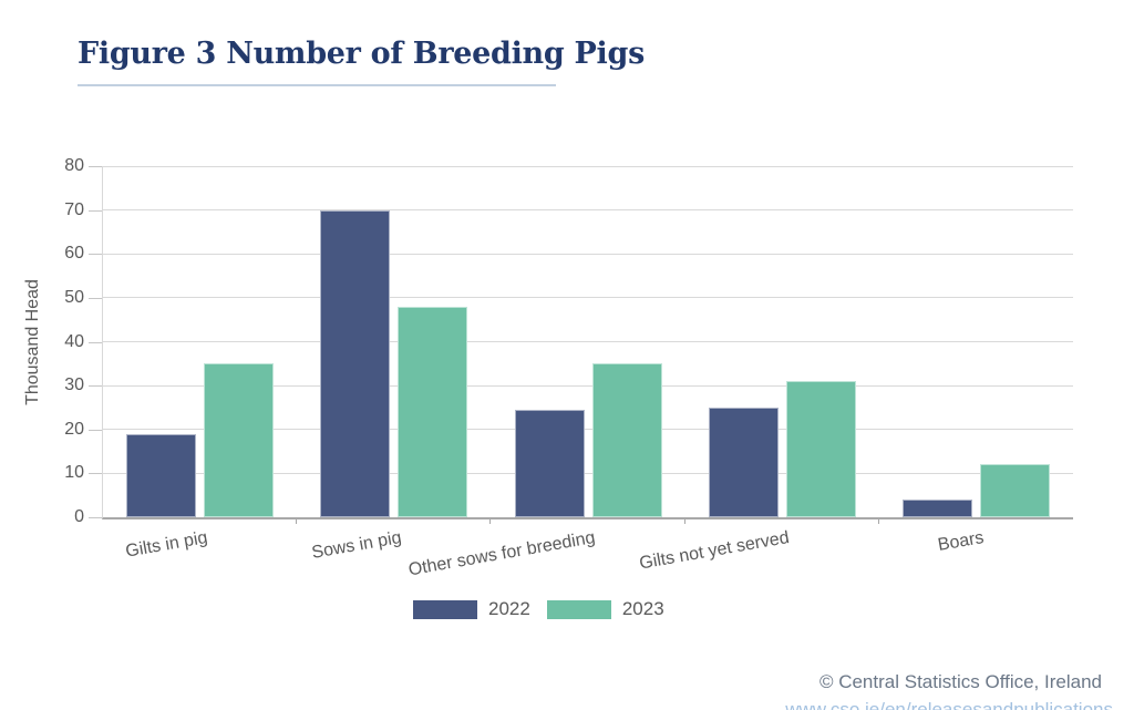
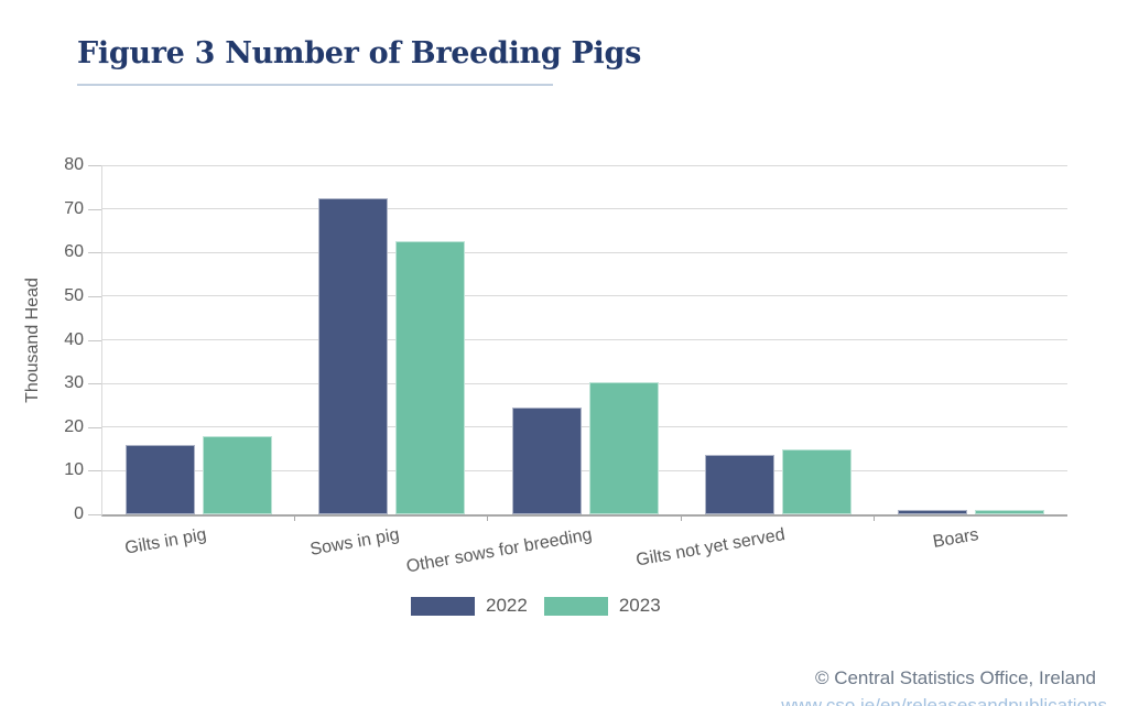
2022/Gilts in pig: 19 -> 16
2023/Gilts in pig: 35 -> 18
2022/Sows in pig: 70 -> 72
2023/Sows in pig: 48 -> 63
2023/Other sows for breeding: 35 -> 30
2022/Gilts not yet served: 25 -> 14
2023/Gilts not yet served: 31 -> 15
2022/Boars: 4 -> 1
2023/Boars: 12 -> 1
